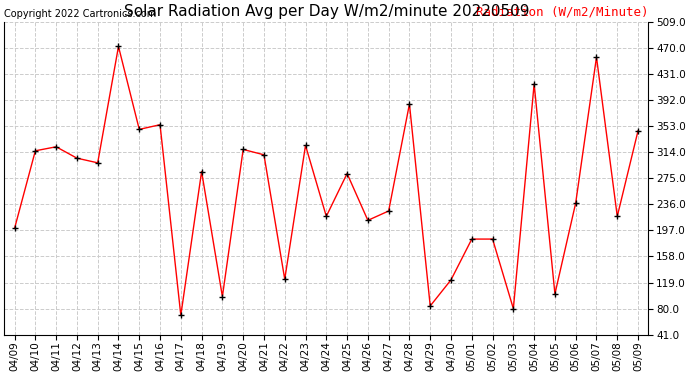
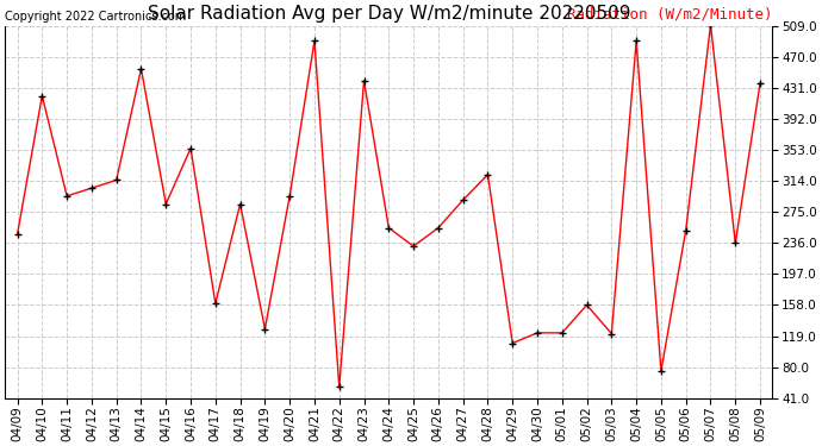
04/09: 200 -> 247
04/10: 316 -> 421
04/11: 322 -> 295
04/13: 298 -> 315
04/14: 472 -> 455
04/15: 348 -> 285
04/17: 70 -> 160
04/19: 98 -> 128
04/20: 318 -> 295
04/21: 310 -> 490
04/22: 124 -> 55
04/23: 324 -> 440
04/24: 218 -> 255
04/25: 282 -> 232
04/26: 212 -> 255
04/27: 226 -> 290
04/28: 386 -> 322
04/29: 84 -> 110
05/01: 184 -> 123
05/02: 184 -> 158
05/03: 80 -> 122
05/04: 416 -> 490
05/05: 102 -> 75
05/06: 238 -> 252
05/07: 456 -> 510
05/08: 218 -> 236
05/09: 346 -> 437
